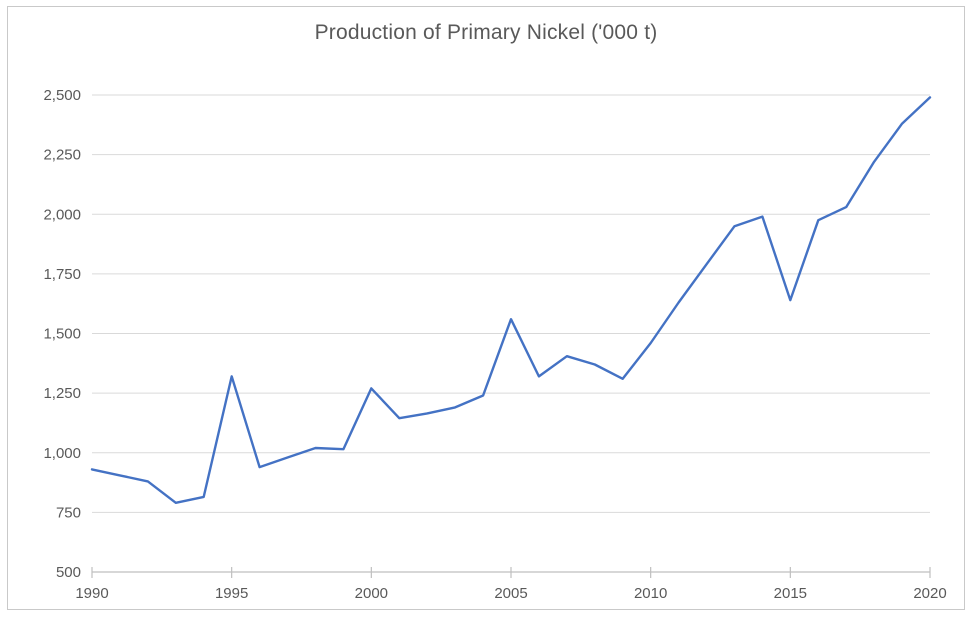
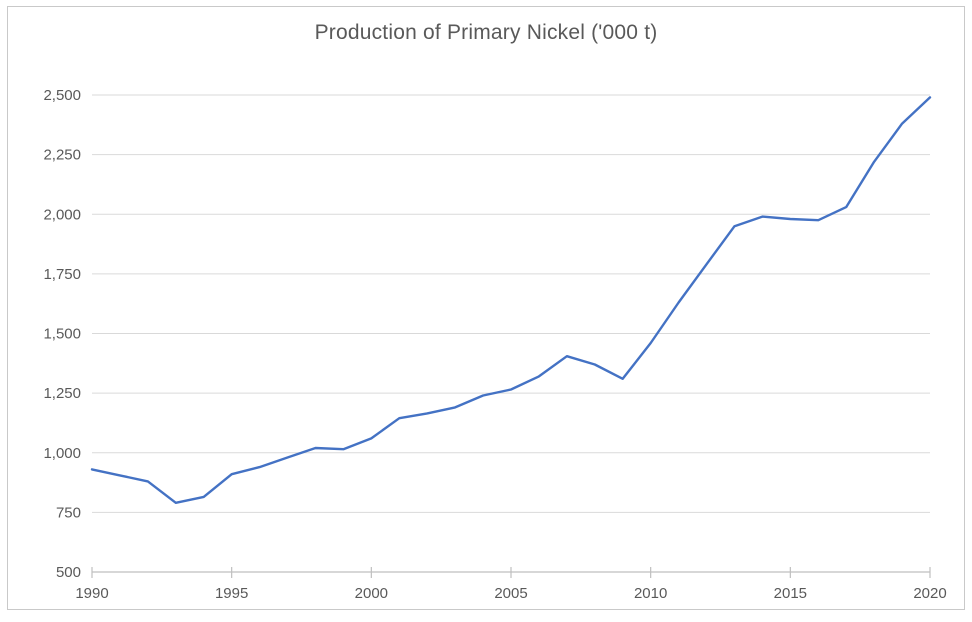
1995: 1320 -> 910
2000: 1270 -> 1060
2005: 1560 -> 1260
2015: 1640 -> 1980
